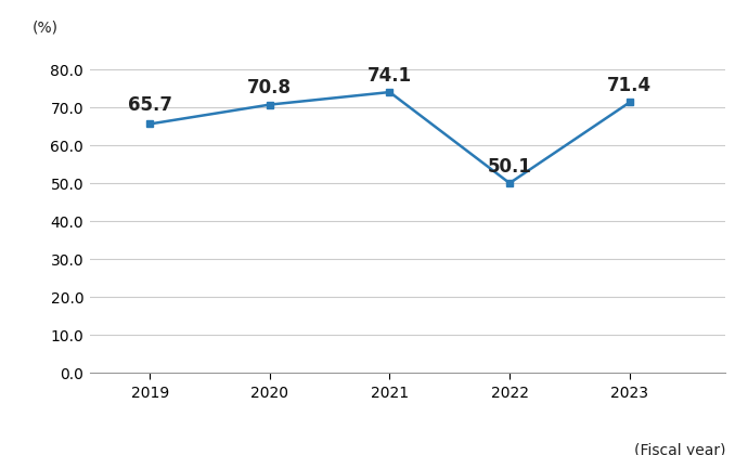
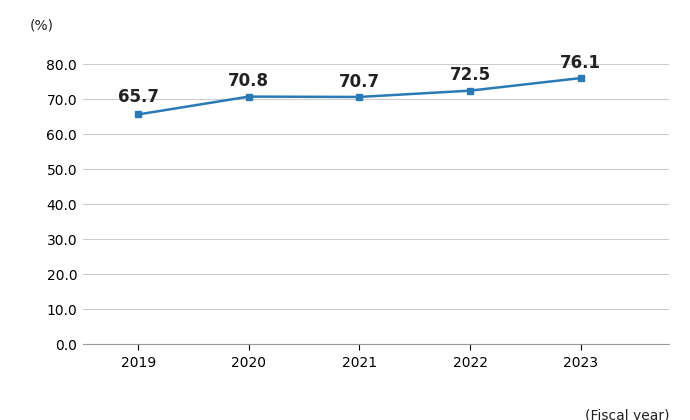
2021: 74.1 -> 70.7
2022: 50.1 -> 72.5
2023: 71.4 -> 76.1
